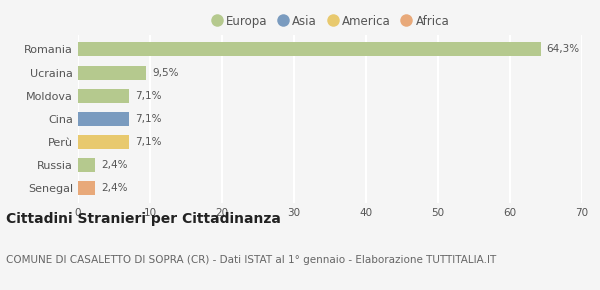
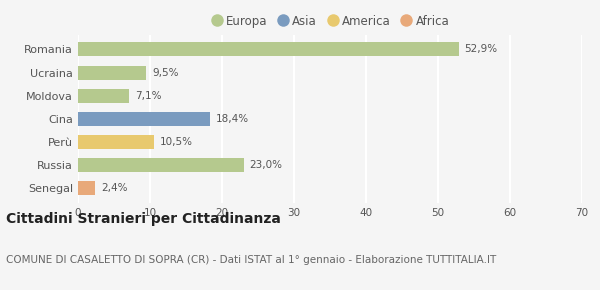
Romania: 64,3% -> 52,9%
Cina: 7,1% -> 18,4%
Perù: 7,1% -> 10,5%
Russia: 2,4% -> 23,0%
